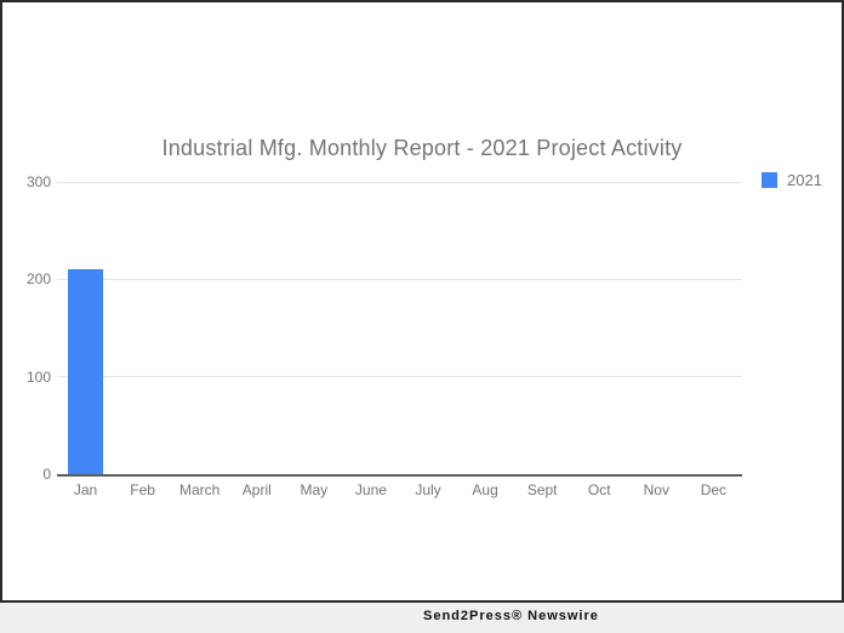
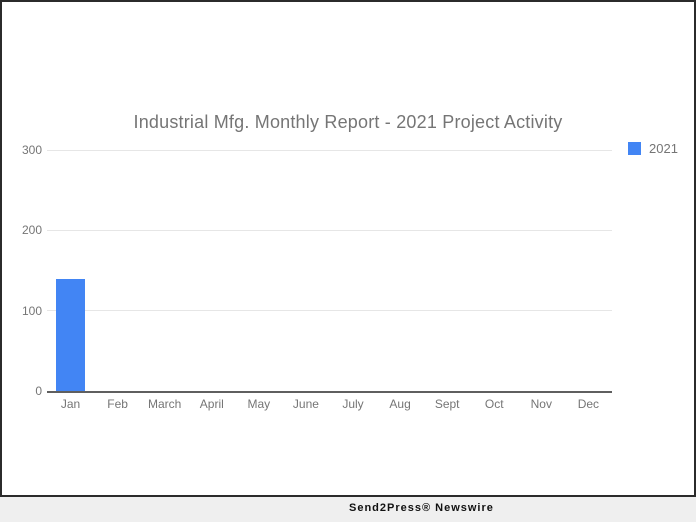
Jan: 210 -> 140
